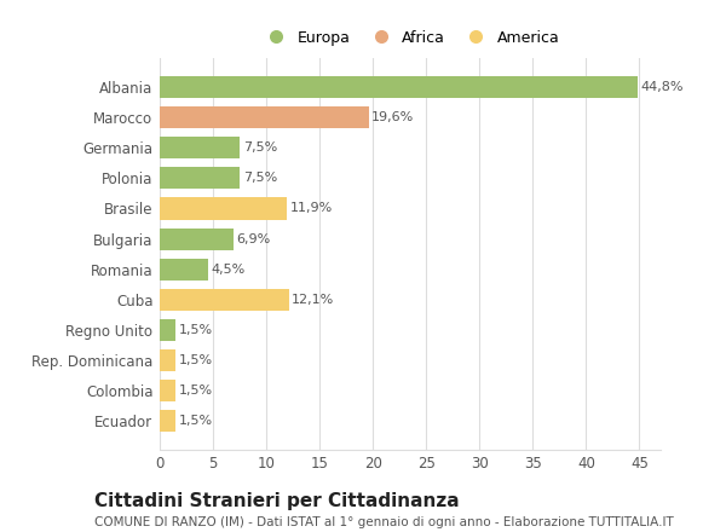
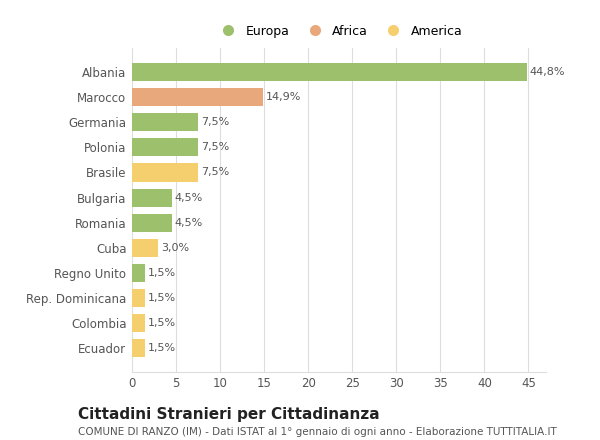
Marocco: 19,6% -> 14,9%
Brasile: 11,9% -> 7,5%
Bulgaria: 6,9% -> 4,5%
Cuba: 12,1% -> 3,0%
